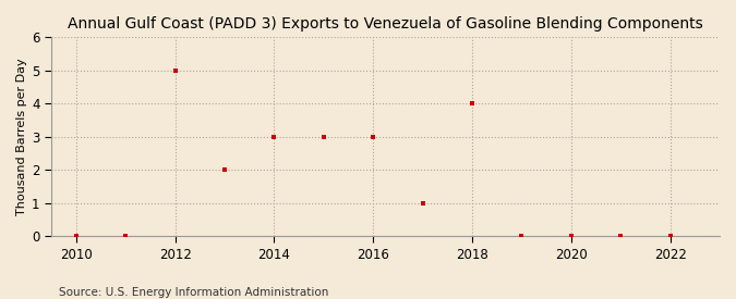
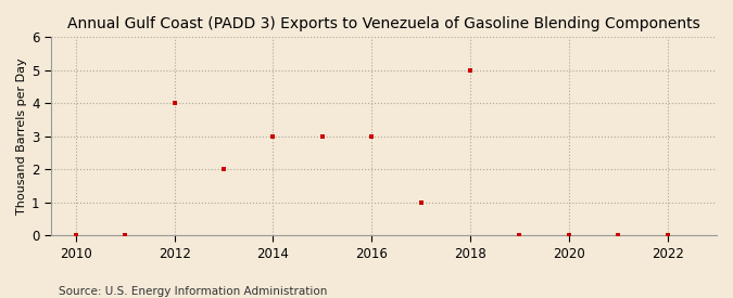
2012: 5 -> 4
2018: 4 -> 5
